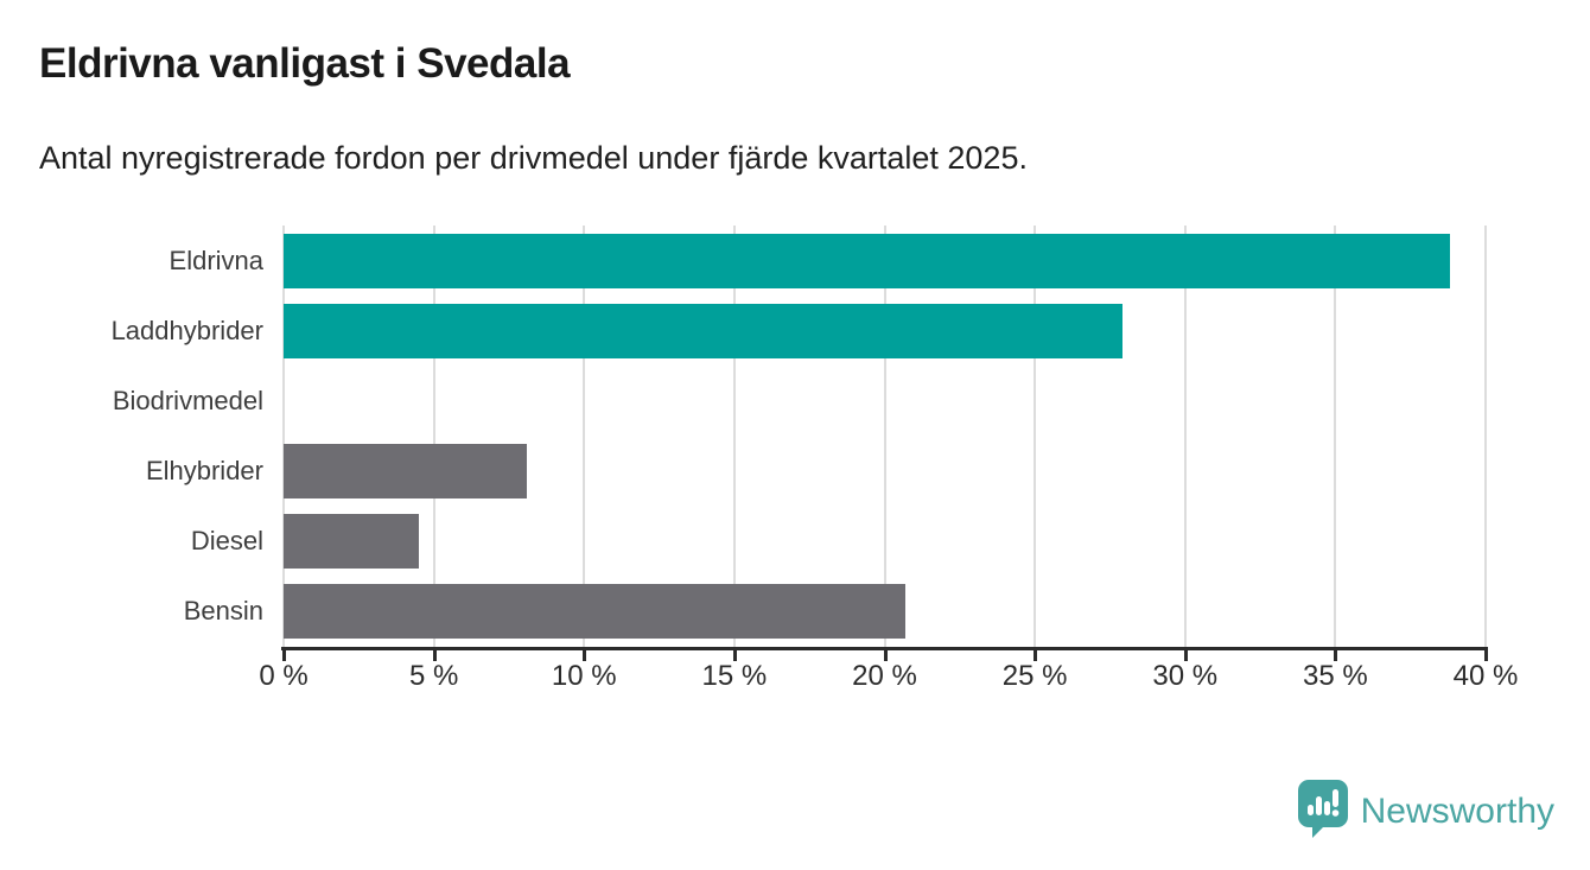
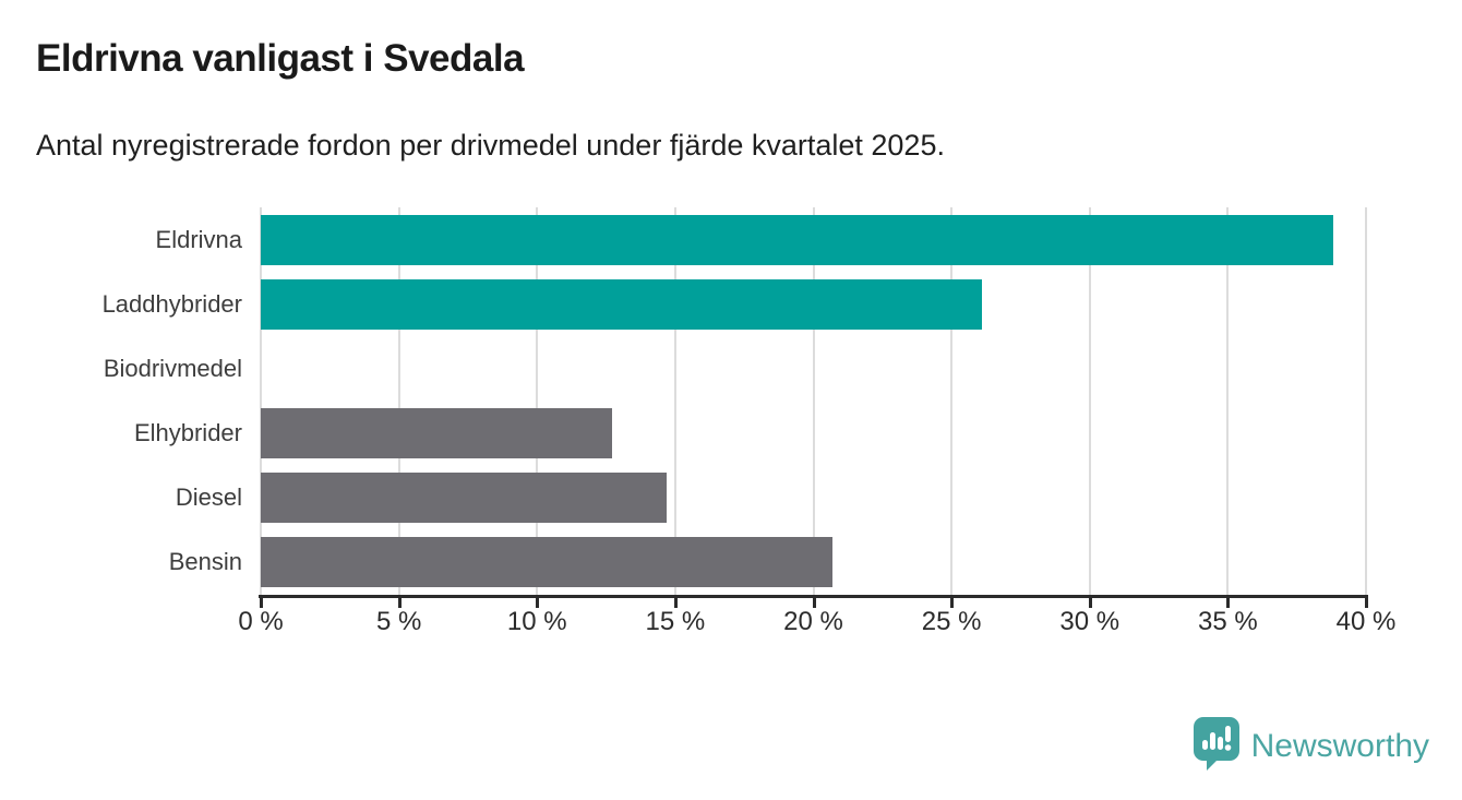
Laddhybrider: 27.9% -> 26.1%
Elhybrider: 8.1% -> 12.7%
Diesel: 4.5% -> 14.7%
